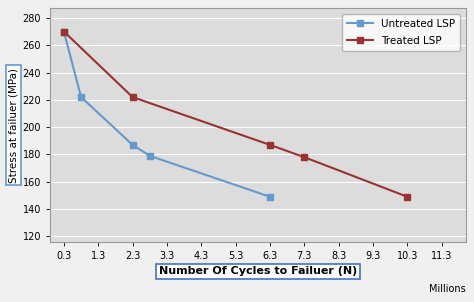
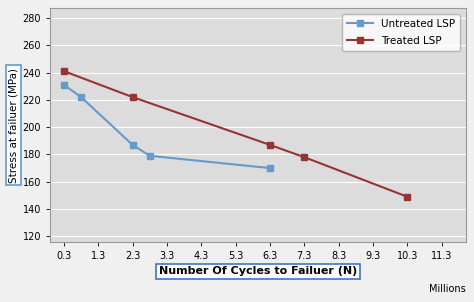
Untreated LSP/0.3: 270 -> 231
Treated LSP/0.3: 270 -> 241
Untreated LSP/6.3: 149 -> 170
